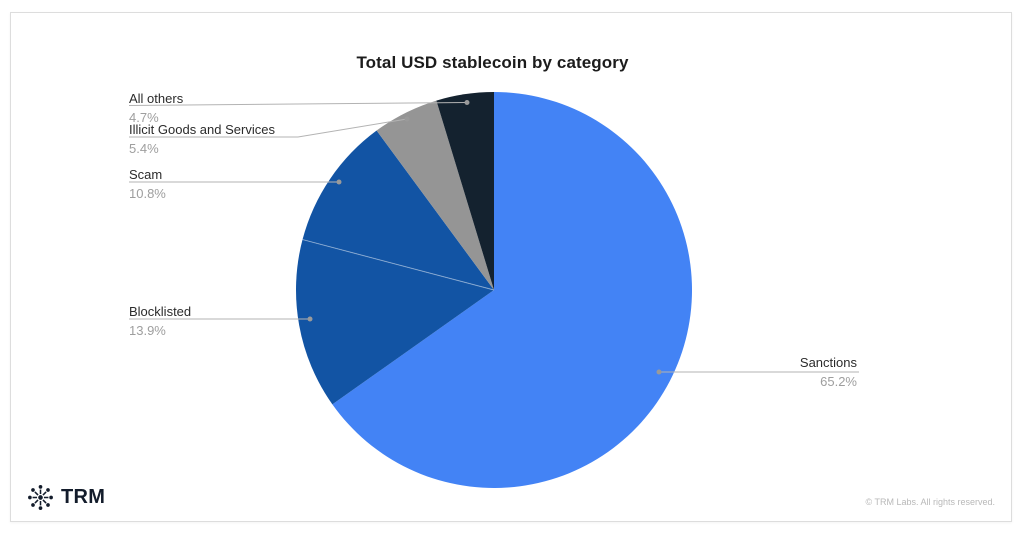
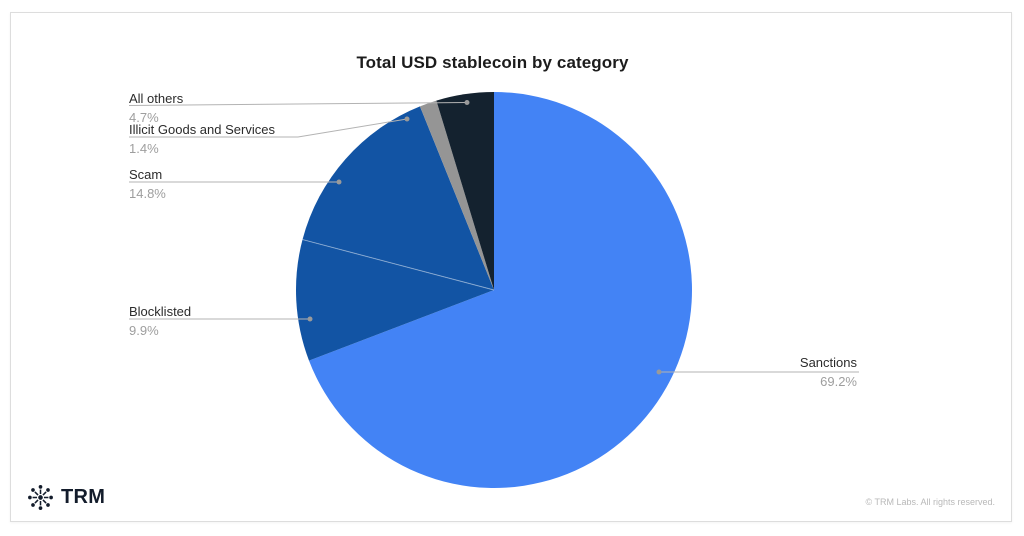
Sanctions: 65.2% -> 69.2%
Blocklisted: 13.9% -> 9.9%
Scam: 10.8% -> 14.8%
Illicit Goods and Services: 5.4% -> 1.4%
